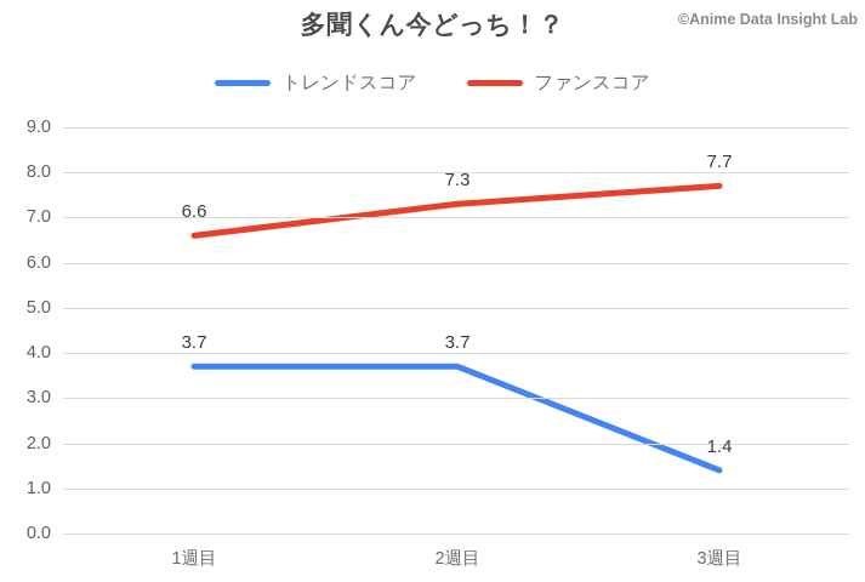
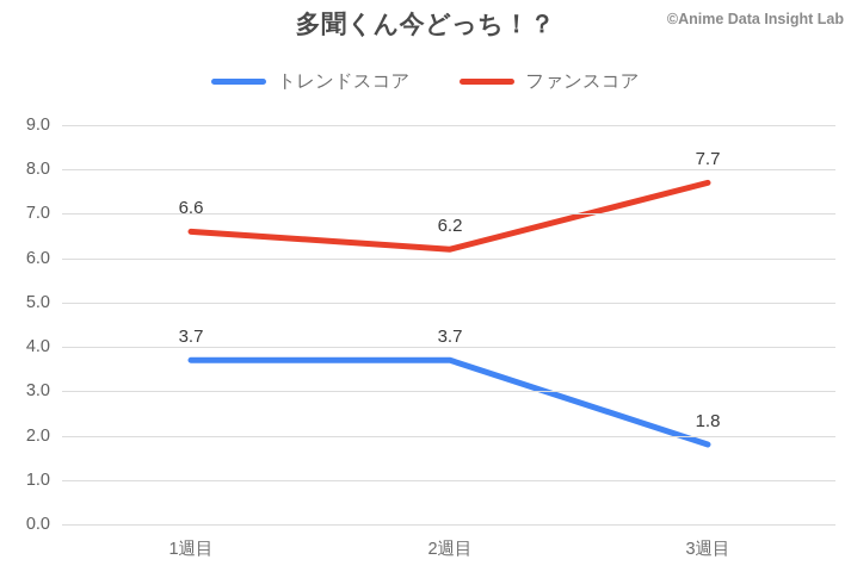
ファンスコア/2週目: 7.3 -> 6.2
トレンドスコア/3週目: 1.4 -> 1.8
